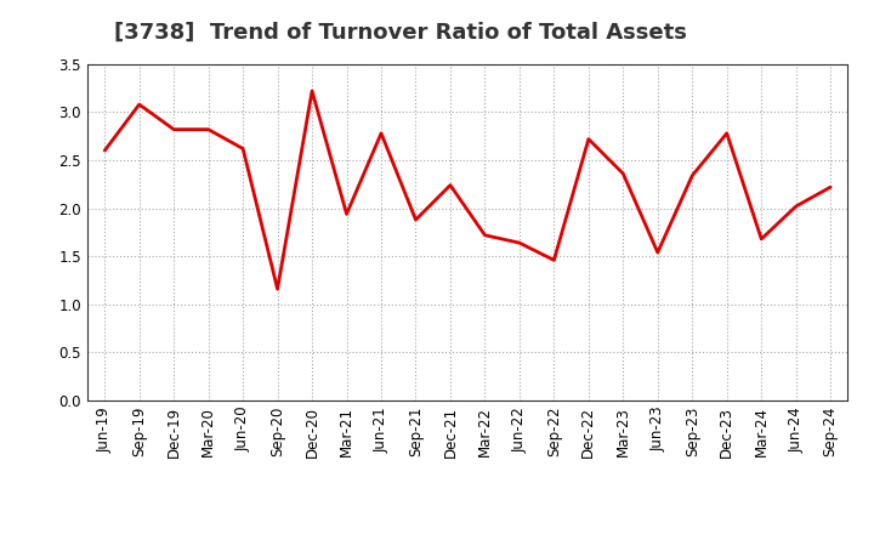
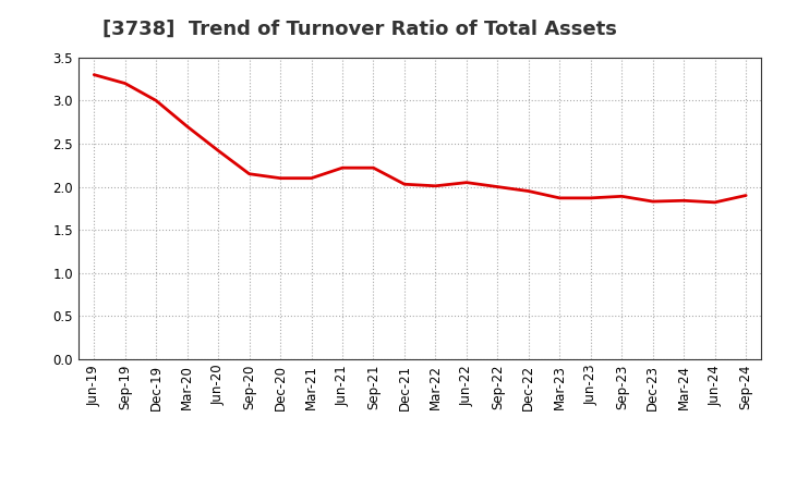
Jun-19: 2.60 -> 3.30
Sep-19: 3.08 -> 3.20
Dec-19: 2.82 -> 3.00
Mar-20: 2.82 -> 2.70
Jun-20: 2.62 -> 2.42
Sep-20: 1.16 -> 2.15
Dec-20: 3.22 -> 2.10
Mar-21: 1.94 -> 2.10
Jun-21: 2.78 -> 2.22
Sep-21: 1.88 -> 2.22
Dec-21: 2.24 -> 2.03
Mar-22: 1.72 -> 2.01
Jun-22: 1.64 -> 2.05
Sep-22: 1.46 -> 2.00
Dec-22: 2.72 -> 1.95
Mar-23: 2.36 -> 1.87
Jun-23: 1.54 -> 1.87
Sep-23: 2.34 -> 1.89
Dec-23: 2.78 -> 1.83
Mar-24: 1.68 -> 1.84
Jun-24: 2.02 -> 1.82
Sep-24: 2.22 -> 1.90
